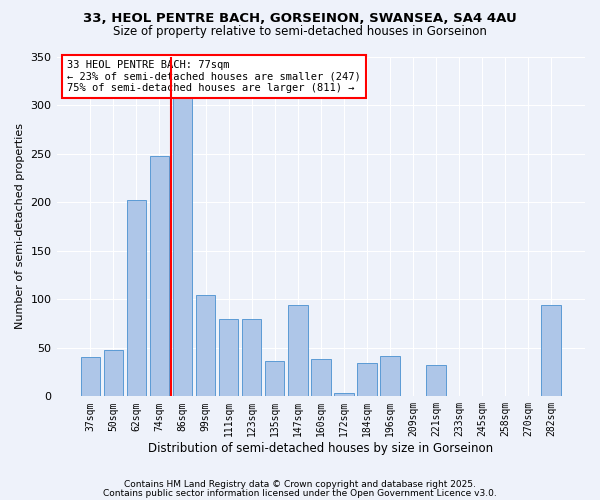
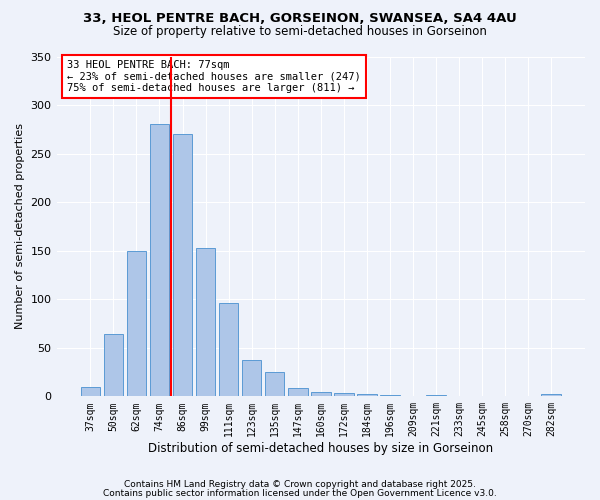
37sqm: 40 -> 10
50sqm: 48 -> 64
62sqm: 202 -> 150
74sqm: 248 -> 280
86sqm: 310 -> 270
99sqm: 104 -> 153
111sqm: 80 -> 96
123sqm: 80 -> 37
135sqm: 36 -> 25
147sqm: 94 -> 9
160sqm: 38 -> 4
184sqm: 34 -> 2
196sqm: 42 -> 1
221sqm: 32 -> 1
282sqm: 94 -> 2
